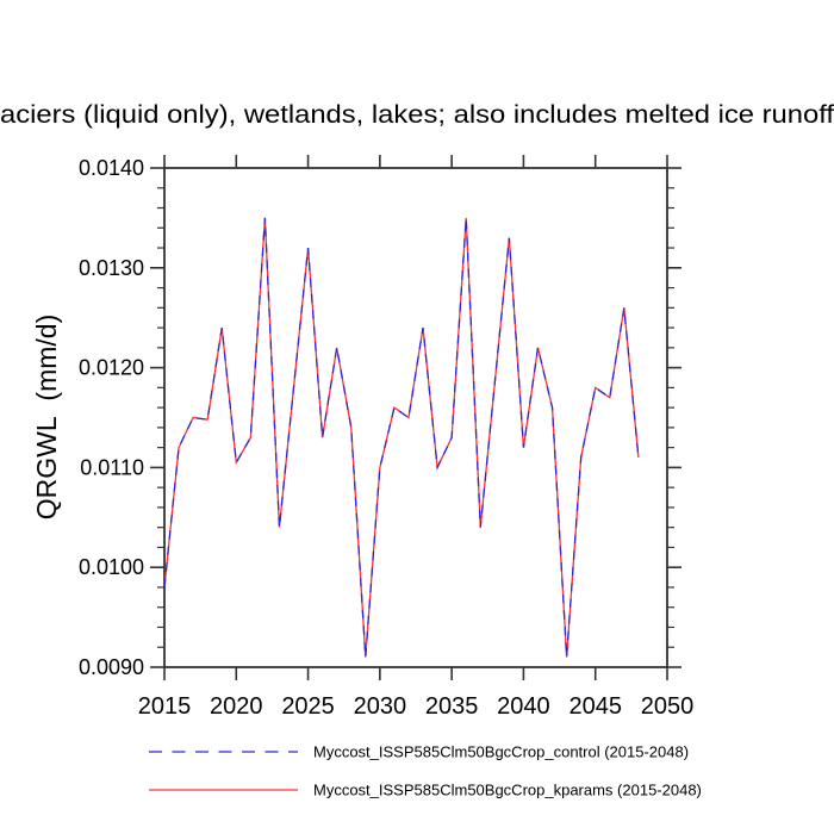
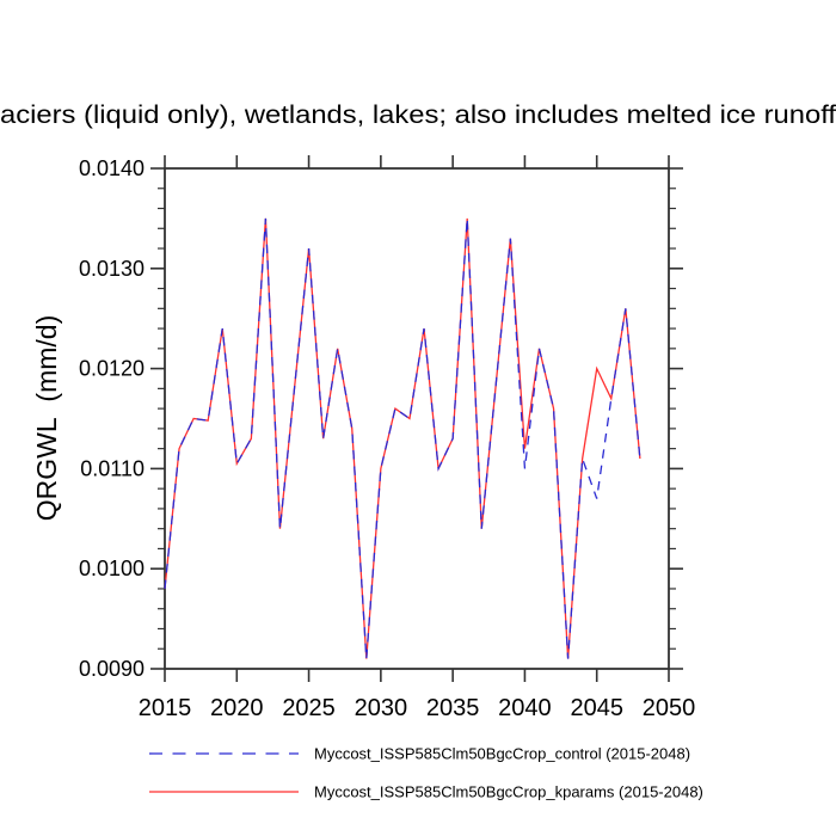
Myccost_ISSP585Clm50BgcCrop_control (2015-2048)/2040: 0.0112 -> 0.0110
Myccost_ISSP585Clm50BgcCrop_control (2015-2048)/2045: 0.0118 -> 0.0107
Myccost_ISSP585Clm50BgcCrop_kparams (2015-2048)/2045: 0.0118 -> 0.0120
